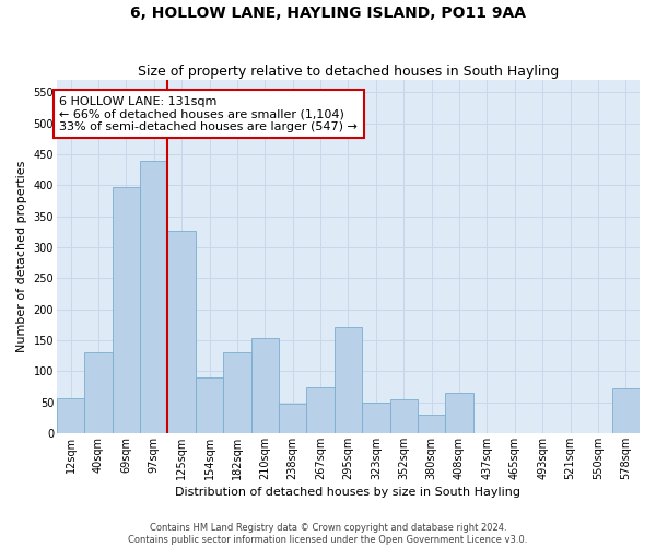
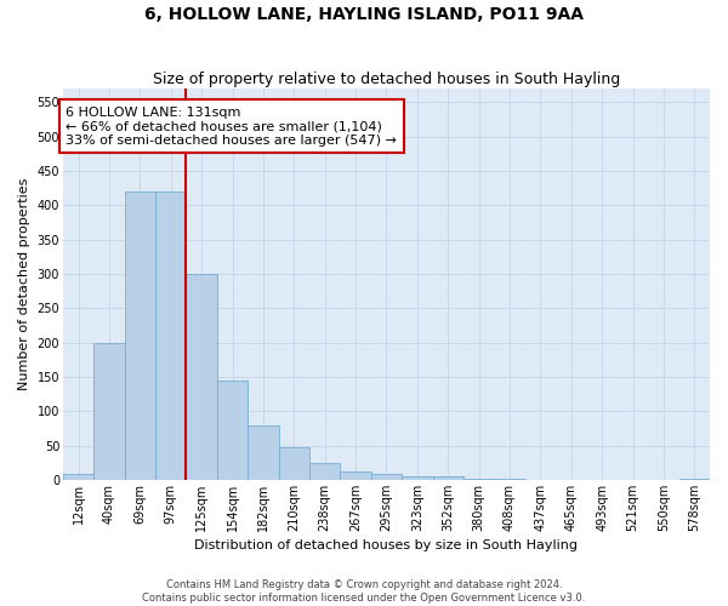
12sqm: 56 -> 8
40sqm: 130 -> 200
69sqm: 398 -> 420
97sqm: 440 -> 420
125sqm: 326 -> 300
154sqm: 90 -> 145
182sqm: 130 -> 80
210sqm: 154 -> 48
238sqm: 48 -> 25
267sqm: 74 -> 12
295sqm: 172 -> 8
323sqm: 50 -> 5
352sqm: 54 -> 5
380sqm: 30 -> 2
408sqm: 66 -> 1
578sqm: 72 -> 2
